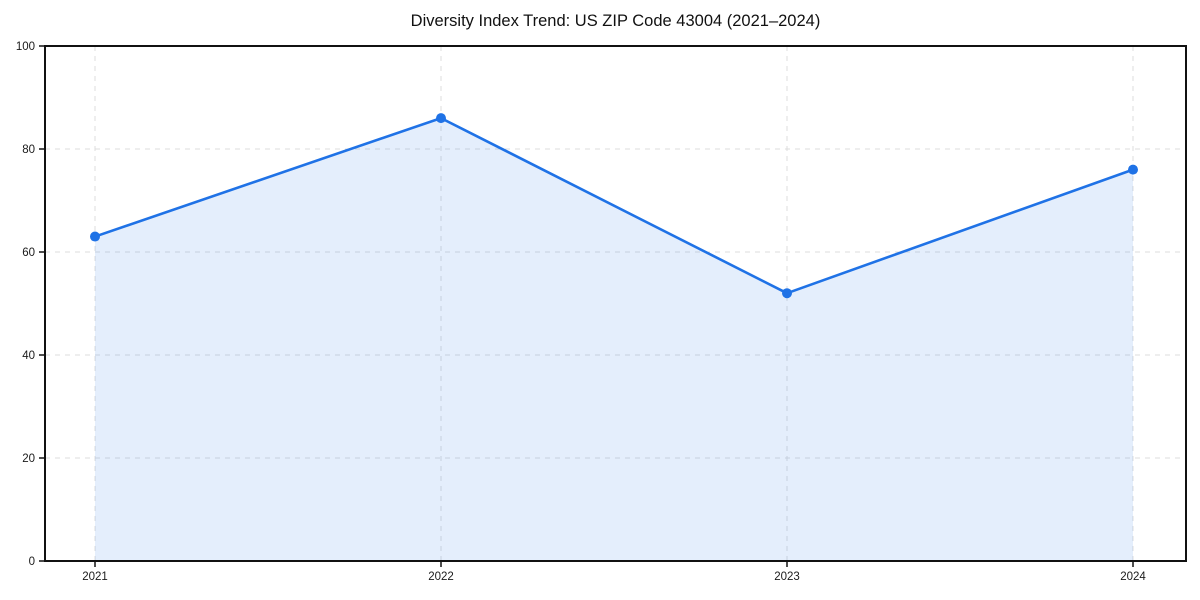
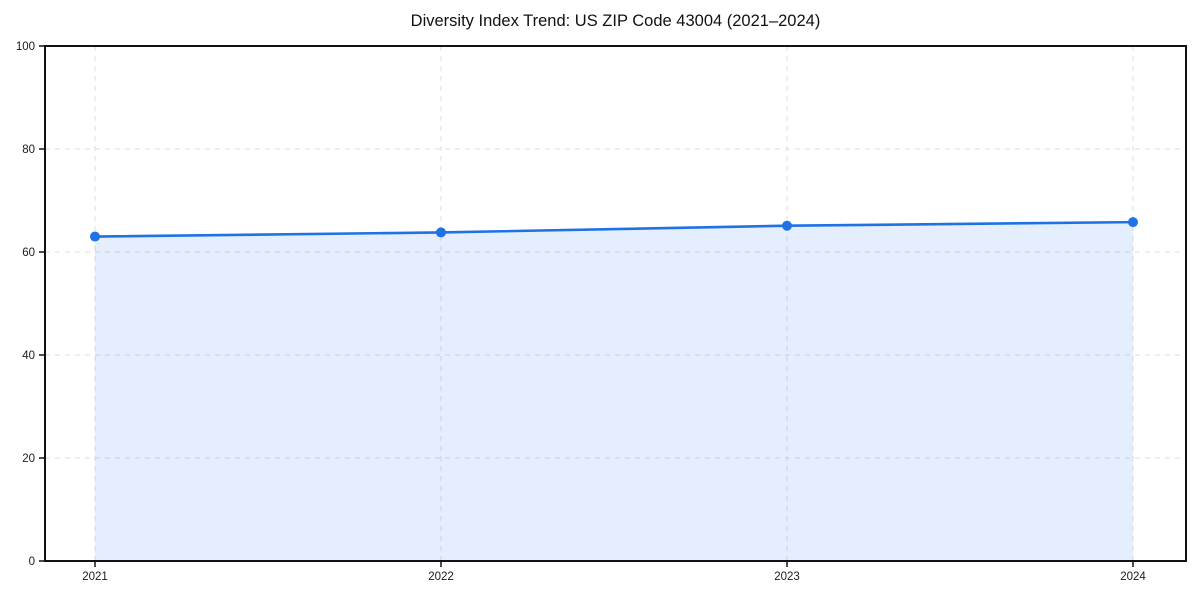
2022: 86 -> 64
2023: 52 -> 65
2024: 76 -> 66
